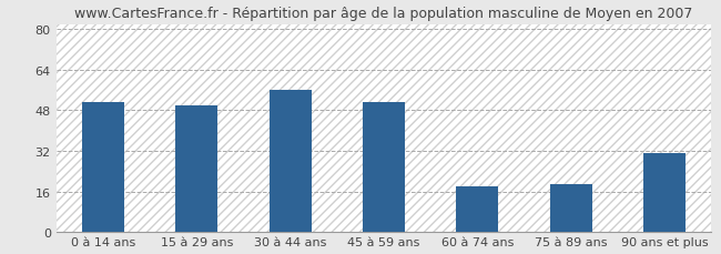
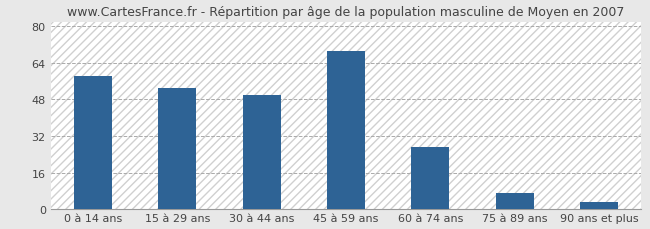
0 à 14 ans: 51 -> 58
15 à 29 ans: 50 -> 53
30 à 44 ans: 56 -> 50
45 à 59 ans: 51 -> 69
60 à 74 ans: 18 -> 27
75 à 89 ans: 19 -> 7
90 ans et plus: 31 -> 3
